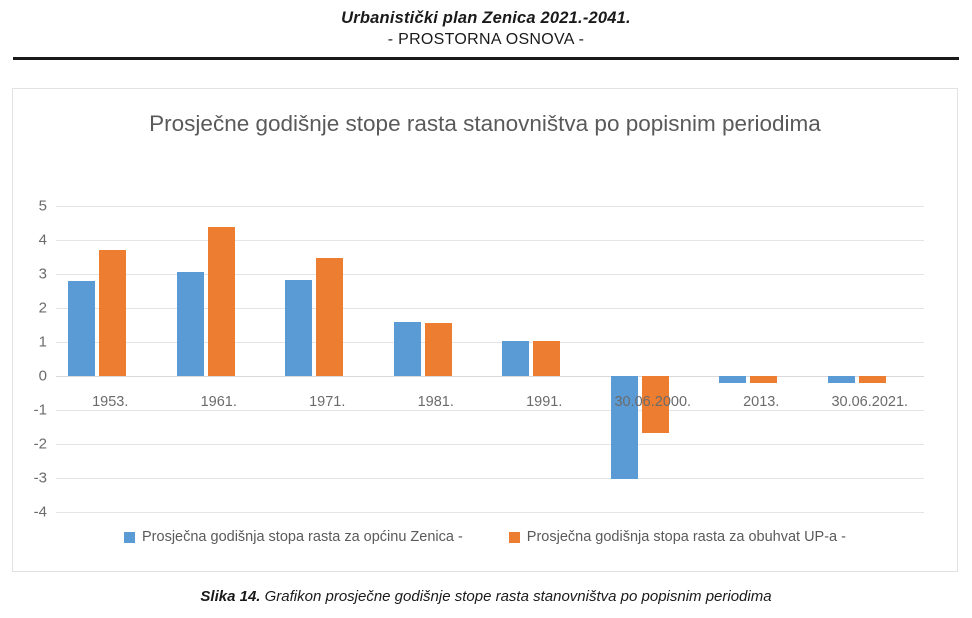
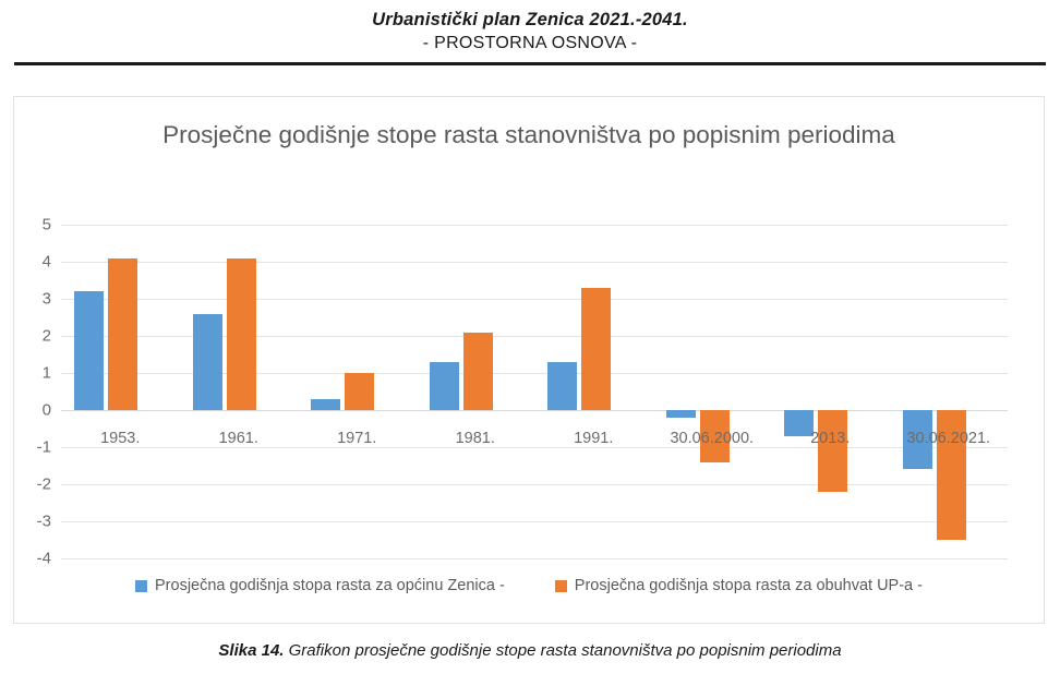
Prosječna godišnja stopa rasta za općinu Zenica -/1953.: 2.8 -> 3.2
Prosječna godišnja stopa rasta za obuhvat UP-a -/1953.: 3.7 -> 4.1
Prosječna godišnja stopa rasta za općinu Zenica -/1961.: 3.0 -> 2.6
Prosječna godišnja stopa rasta za obuhvat UP-a -/1961.: 4.4 -> 4.1
Prosječna godišnja stopa rasta za općinu Zenica -/1971.: 2.8 -> 0.3
Prosječna godišnja stopa rasta za obuhvat UP-a -/1971.: 3.5 -> 1.0
Prosječna godišnja stopa rasta za općinu Zenica -/1981.: 1.6 -> 1.3
Prosječna godišnja stopa rasta za obuhvat UP-a -/1981.: 1.6 -> 2.1
Prosječna godišnja stopa rasta za općinu Zenica -/1991.: 1.0 -> 1.3
Prosječna godišnja stopa rasta za obuhvat UP-a -/1991.: 1.0 -> 3.3
Prosječna godišnja stopa rasta za općinu Zenica -/30.06.2000.: -3.0 -> -0.2
Prosječna godišnja stopa rasta za obuhvat UP-a -/30.06.2000.: -1.7 -> -1.4
Prosječna godišnja stopa rasta za općinu Zenica -/2013.: -0.2 -> -0.7
Prosječna godišnja stopa rasta za obuhvat UP-a -/2013.: -0.2 -> -2.2
Prosječna godišnja stopa rasta za općinu Zenica -/30.06.2021.: -0.2 -> -1.6
Prosječna godišnja stopa rasta za obuhvat UP-a -/30.06.2021.: -0.2 -> -3.5
